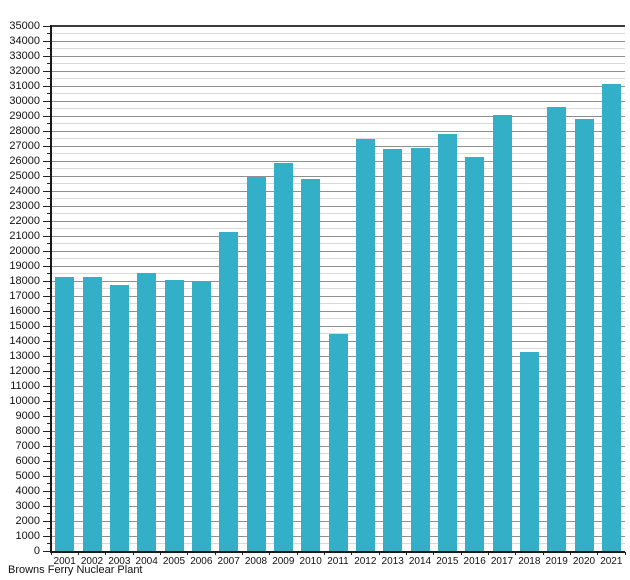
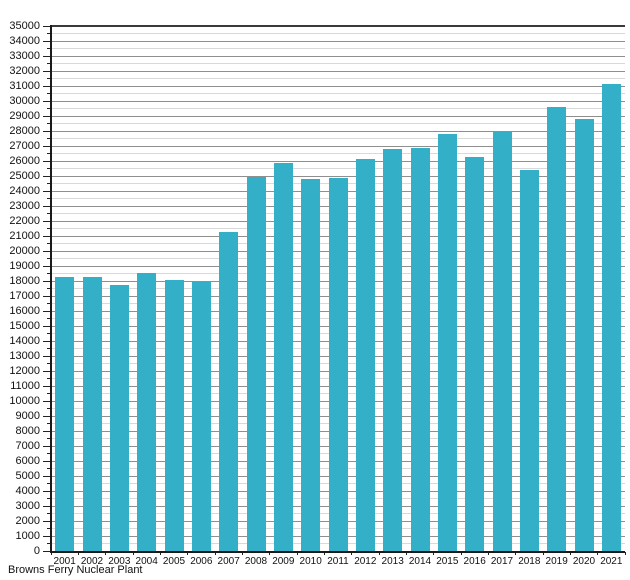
2011: 14500 -> 24900
2012: 27500 -> 26100
2017: 29100 -> 27900
2018: 13300 -> 25400
